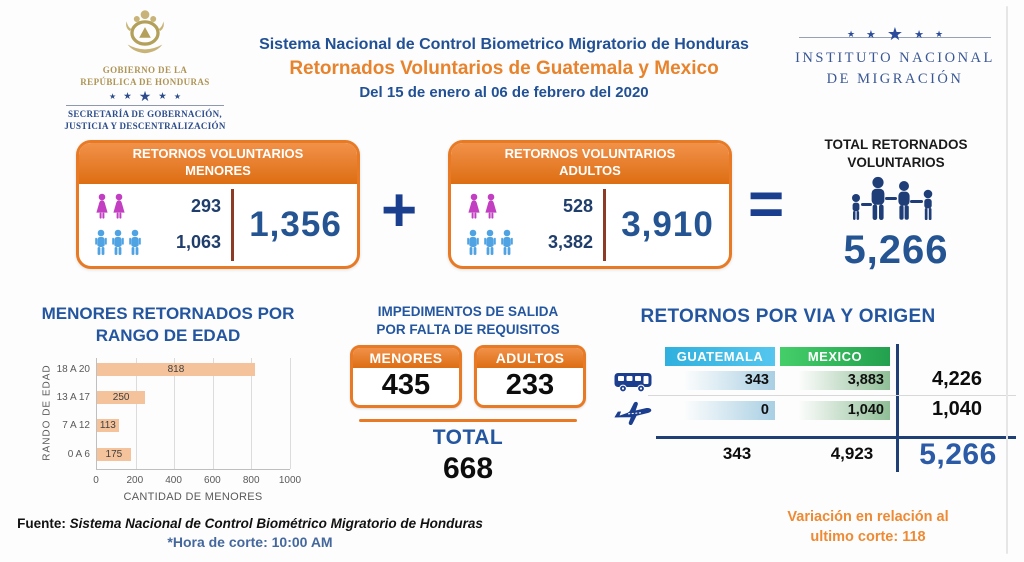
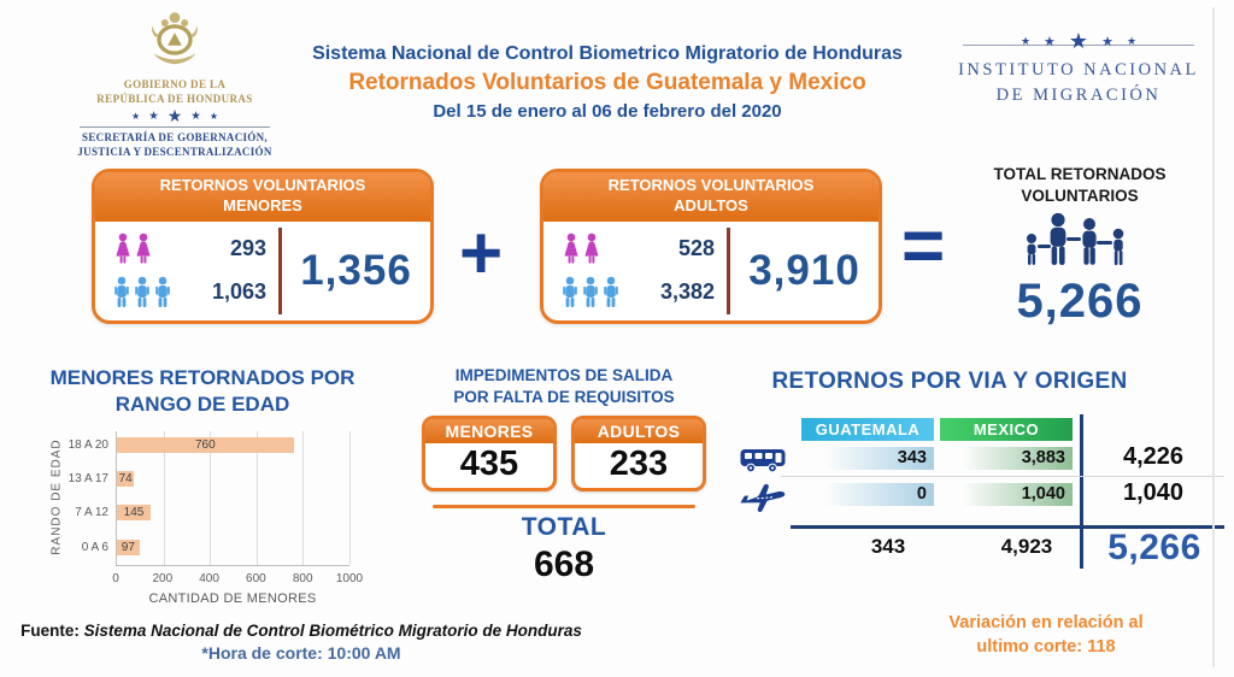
MENORES RETORNADOS POR RANGO DE EDAD/18 A 20: 818 -> 760
MENORES RETORNADOS POR RANGO DE EDAD/13 A 17: 250 -> 74
MENORES RETORNADOS POR RANGO DE EDAD/7 A 12: 113 -> 145
MENORES RETORNADOS POR RANGO DE EDAD/0 A 6: 175 -> 97
